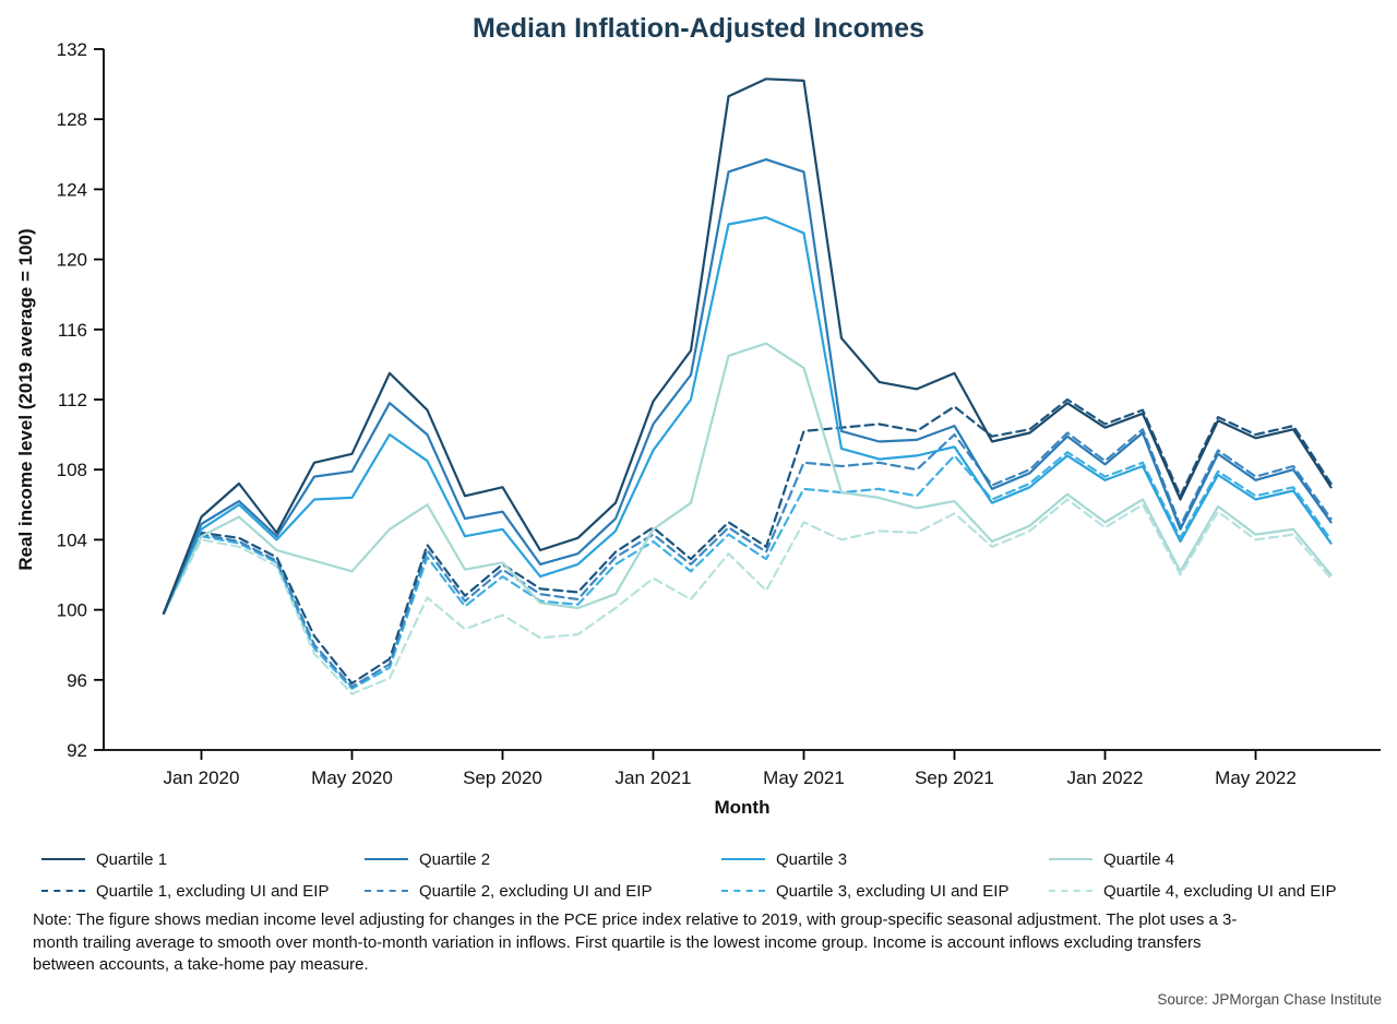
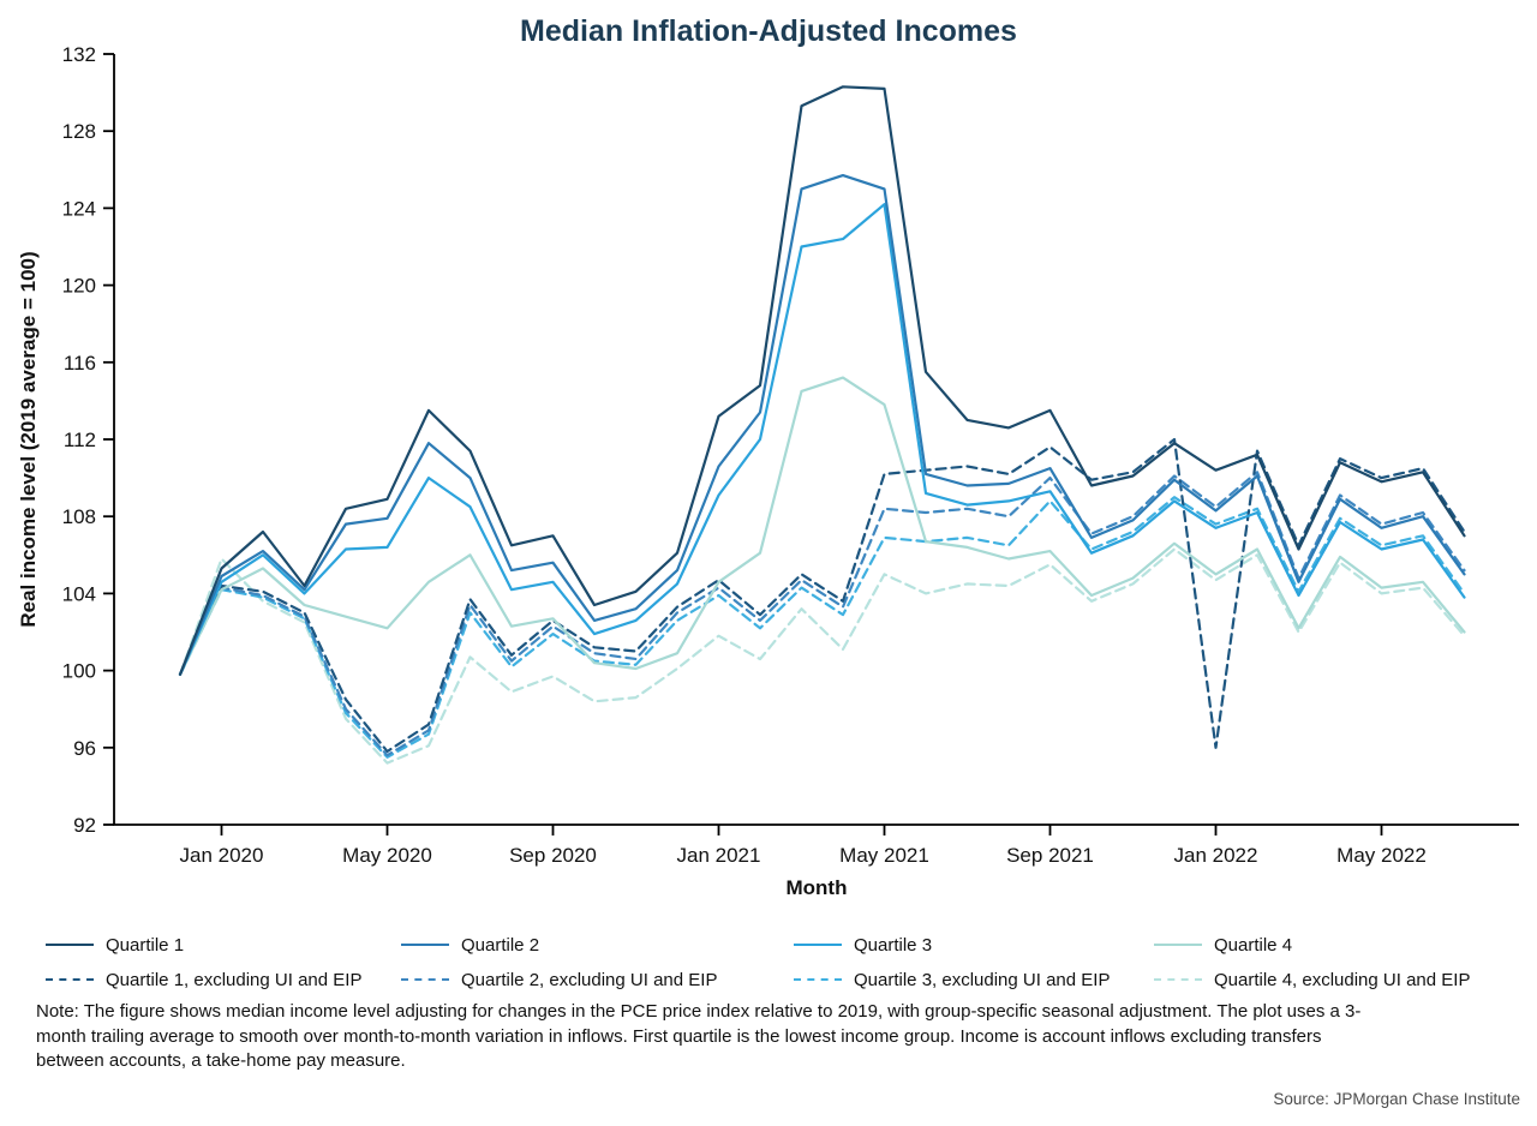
Quartile 4, excluding UI and EIP/Jan 2020: 104.0 -> 105.8
Quartile 1/Jan 2021: 111.9 -> 113.2
Quartile 3/May 2021: 121.5 -> 124.2
Quartile 1, excluding UI and EIP/Jan 2022: 110.6 -> 96.0
